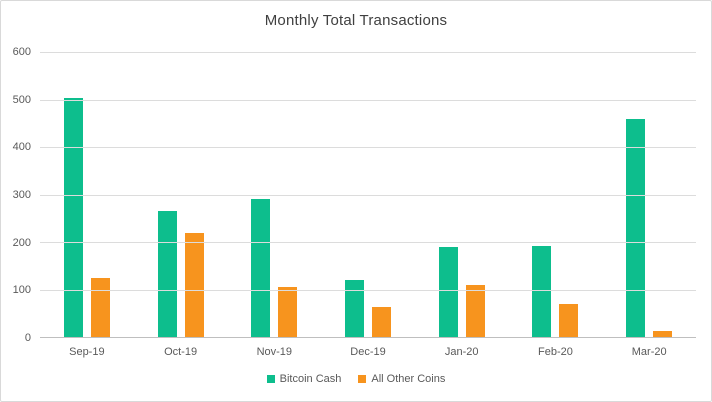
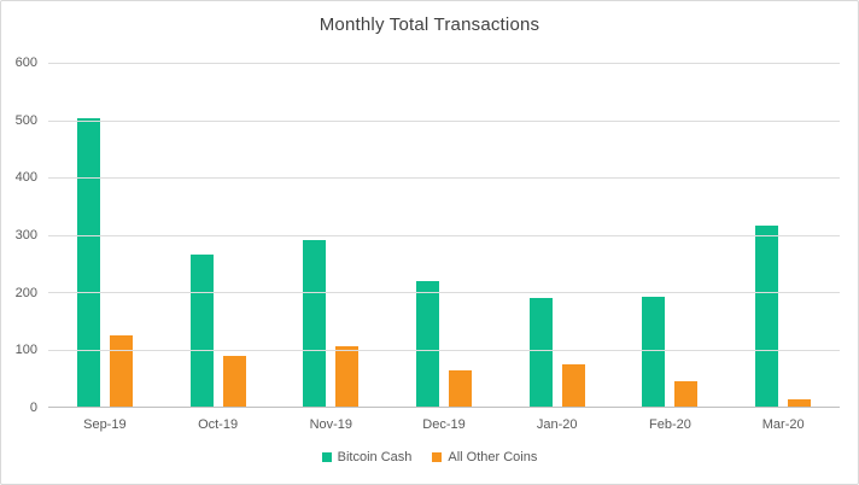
All Other Coins/Oct-19: 220 -> 90
Bitcoin Cash/Dec-19: 120 -> 220
All Other Coins/Jan-20: 110 -> 70
All Other Coins/Feb-20: 70 -> 40
Bitcoin Cash/Mar-20: 460 -> 320
